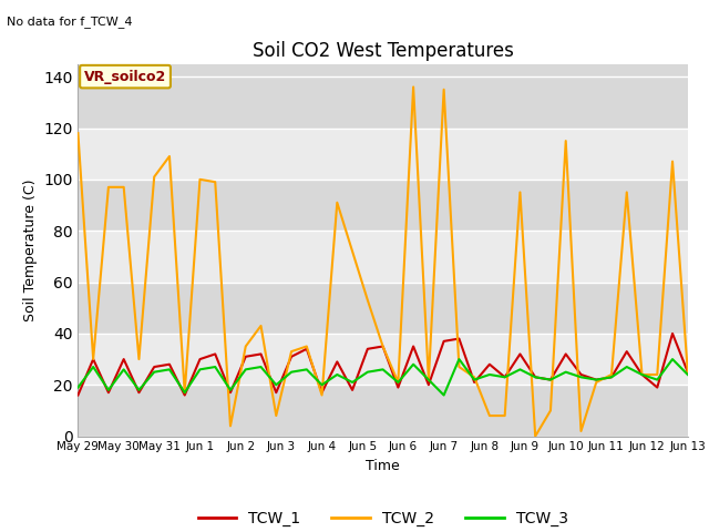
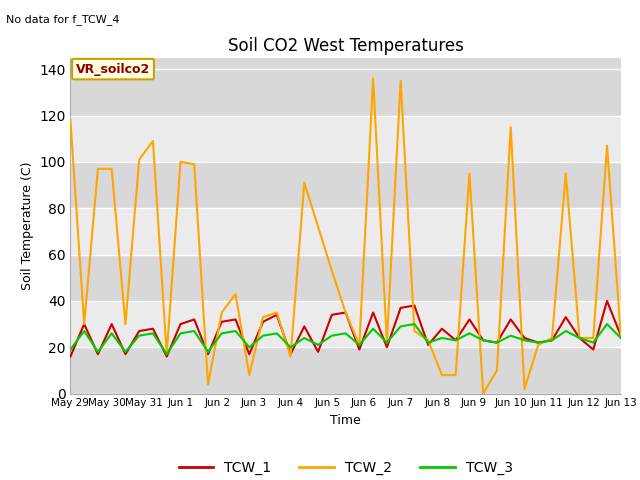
TCW_3/Jun 7: 16 -> 29
